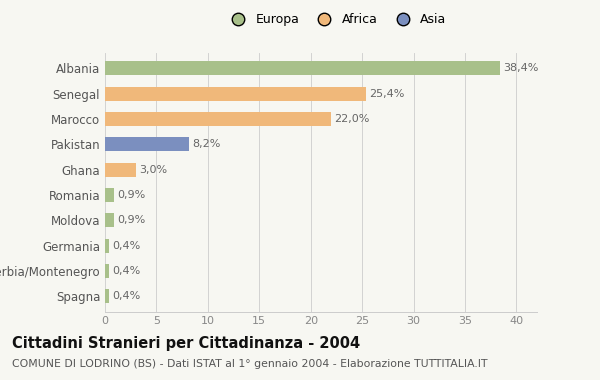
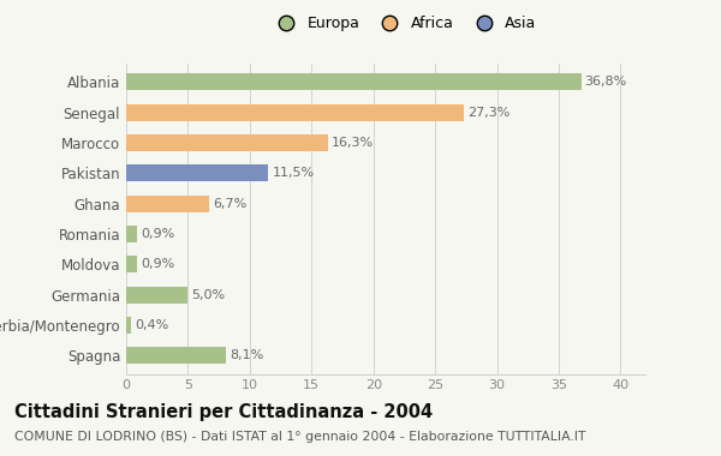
Albania: 38,4% -> 36,8%
Senegal: 25,4% -> 27,3%
Marocco: 22,0% -> 16,3%
Pakistan: 8,2% -> 11,5%
Ghana: 3,0% -> 6,7%
Germania: 0,4% -> 5,0%
Spagna: 0,4% -> 8,1%
